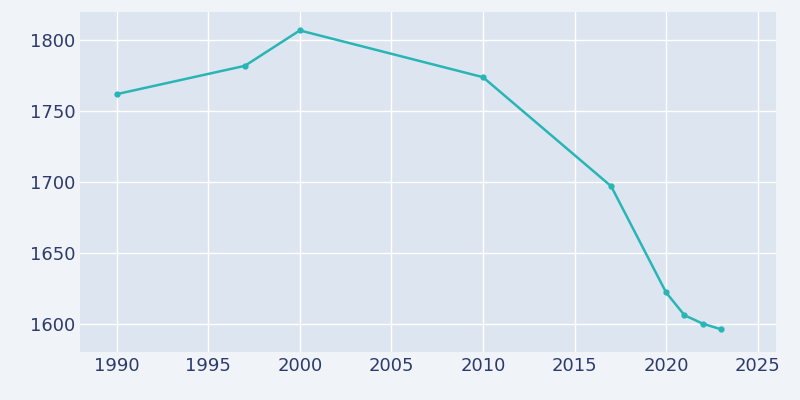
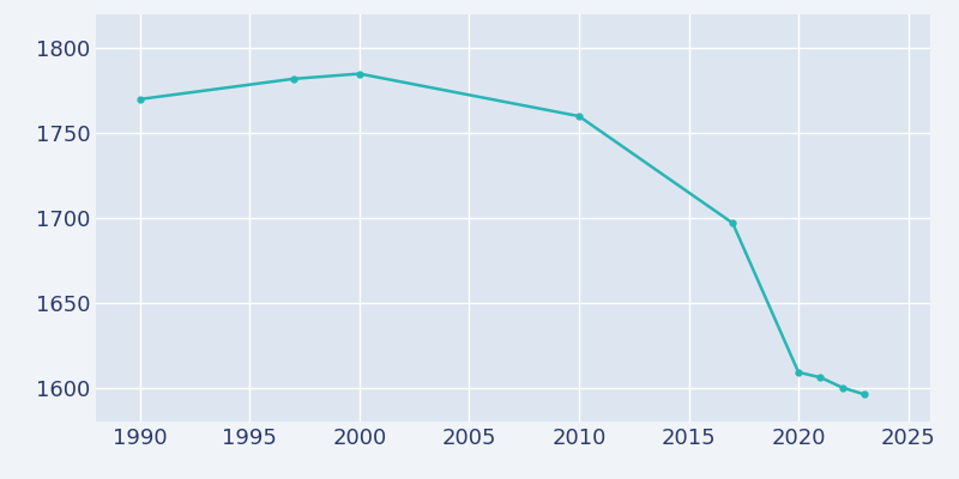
1990: 1762 -> 1770
2000: 1807 -> 1785
2010: 1774 -> 1760
2020: 1622 -> 1609
